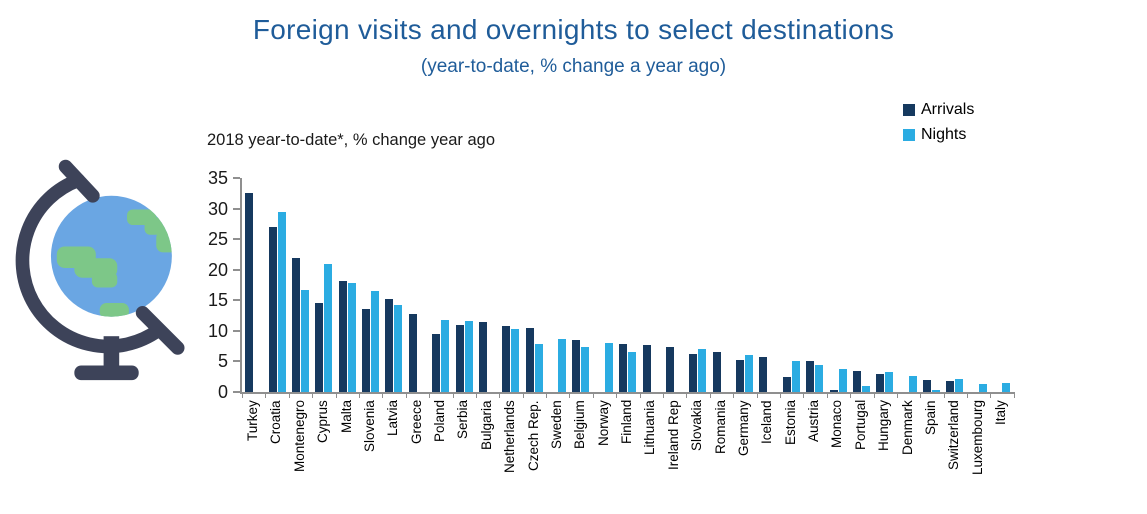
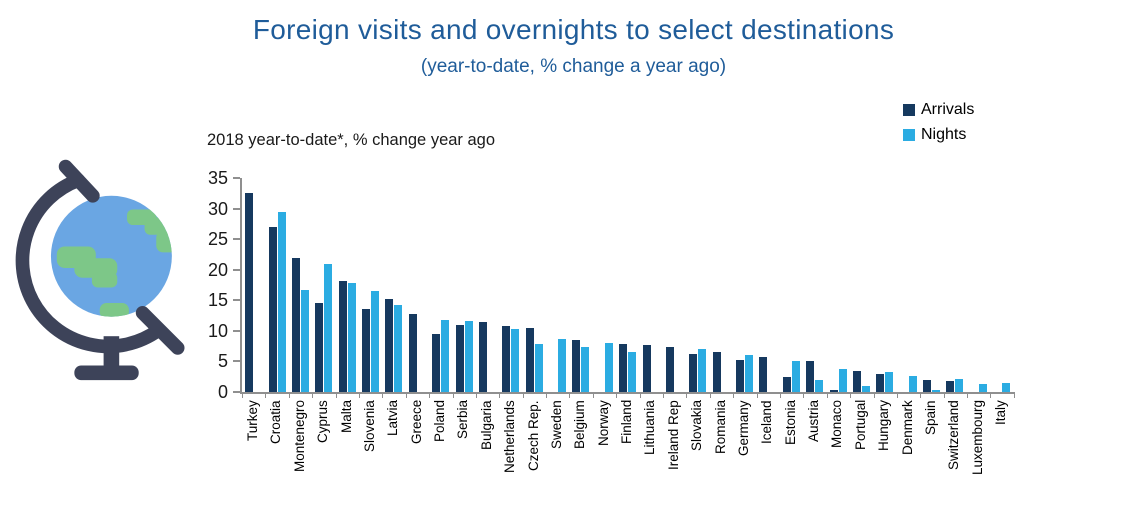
Nights/Austria: 4 -> 2
